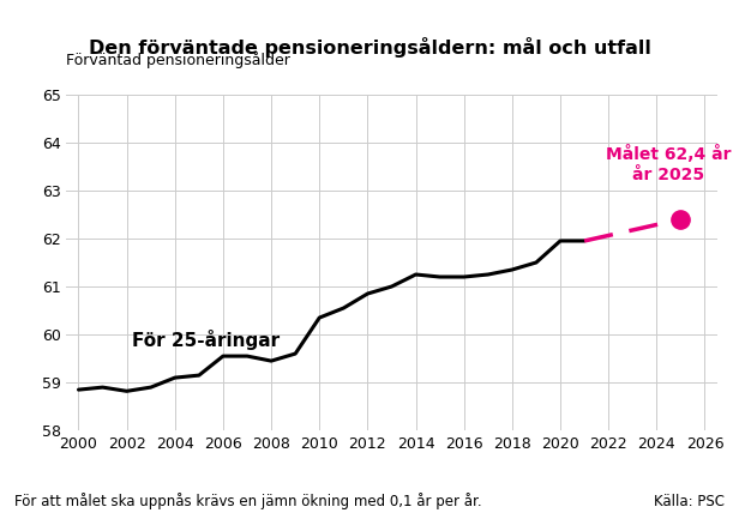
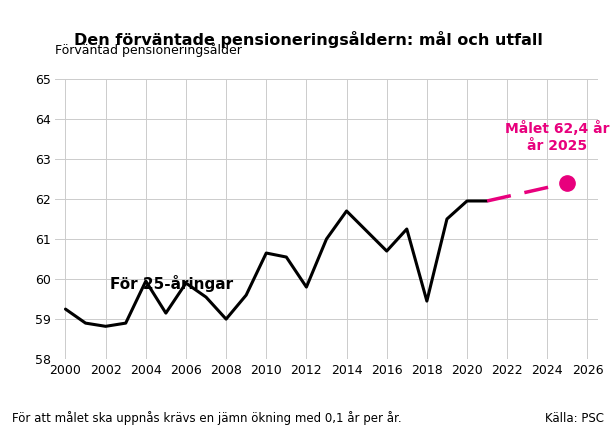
2000: 58.85 -> 59.25
2004: 59.10 -> 59.95
2006: 59.55 -> 59.90
2008: 59.45 -> 59.00
2010: 60.35 -> 60.65
2012: 60.85 -> 59.80
2014: 61.25 -> 61.70
2016: 61.20 -> 60.70
2018: 61.35 -> 59.45
